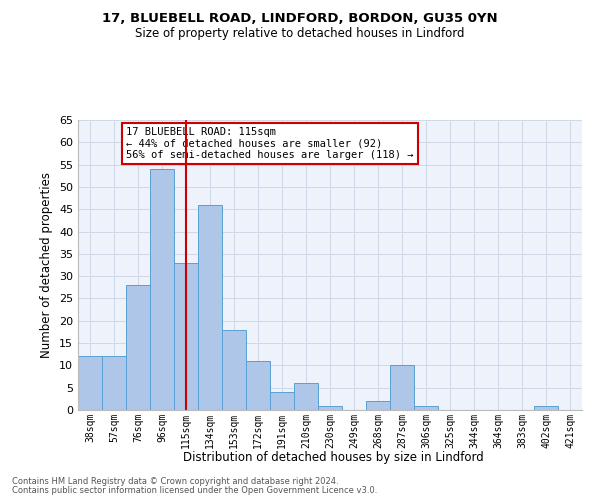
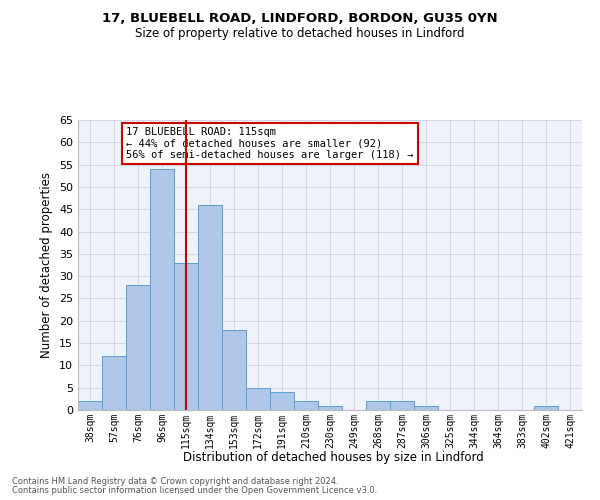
38sqm: 12 -> 2
172sqm: 11 -> 5
210sqm: 6 -> 2
287sqm: 10 -> 2
